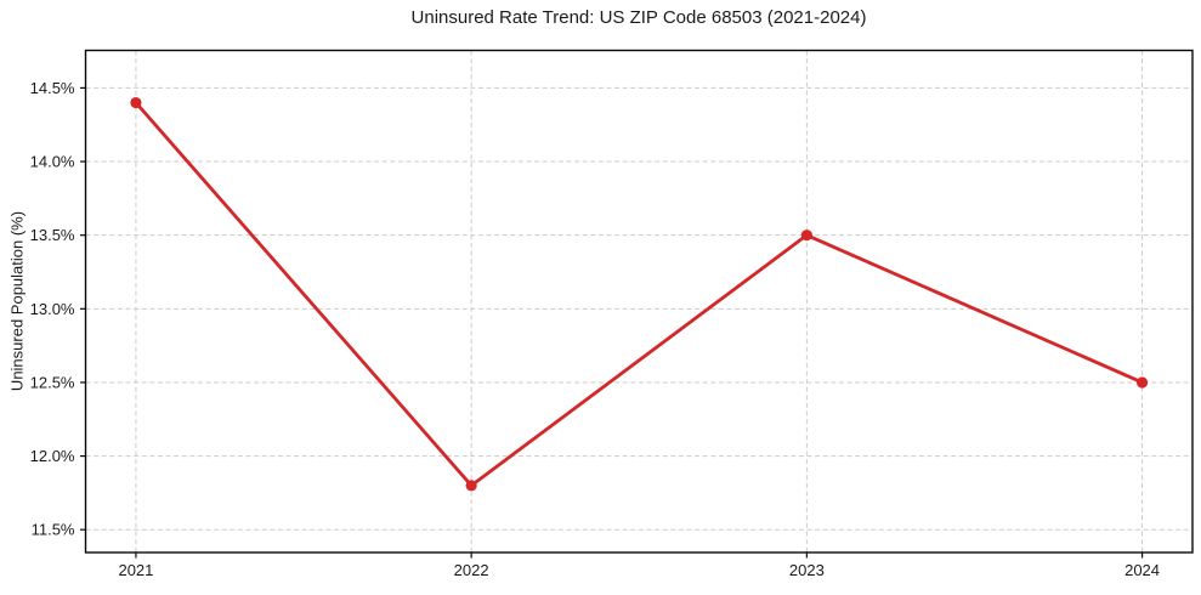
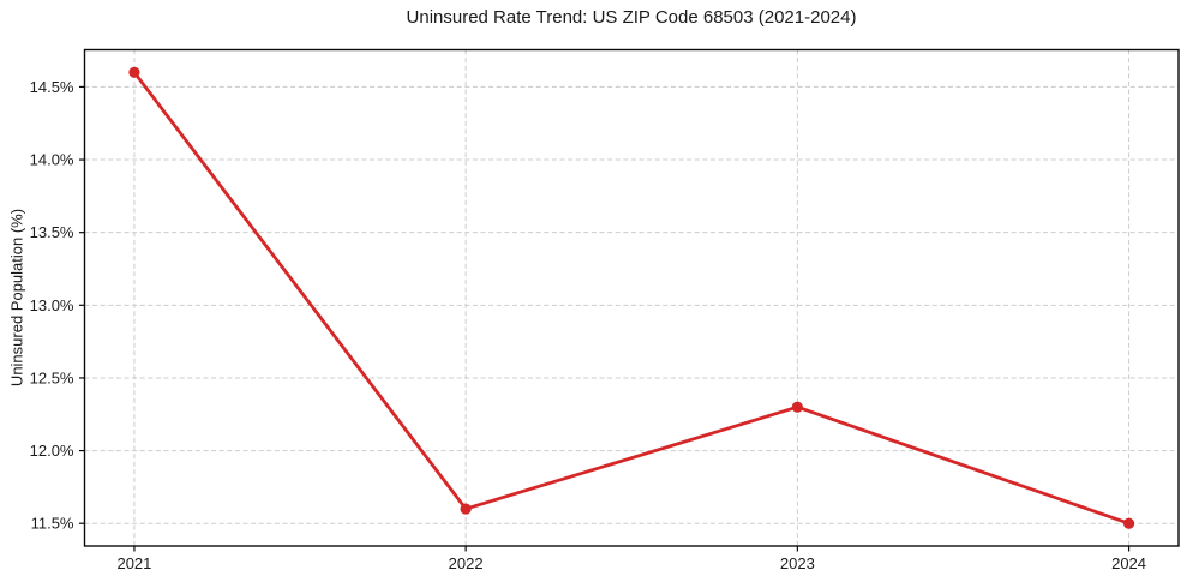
2021: 14.4% -> 14.6%
2022: 11.8% -> 11.6%
2023: 13.5% -> 12.3%
2024: 12.5% -> 11.5%
